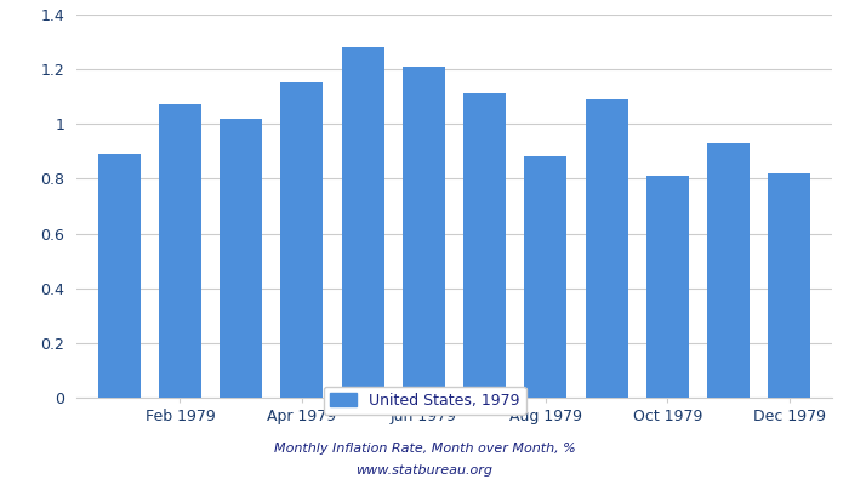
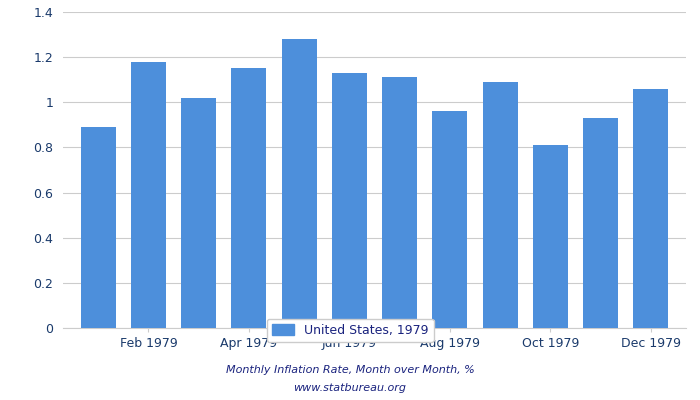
Feb 1979: 1.07 -> 1.18
Jun 1979: 1.21 -> 1.13
Aug 1979: 0.88 -> 0.96
Dec 1979: 0.82 -> 1.06
